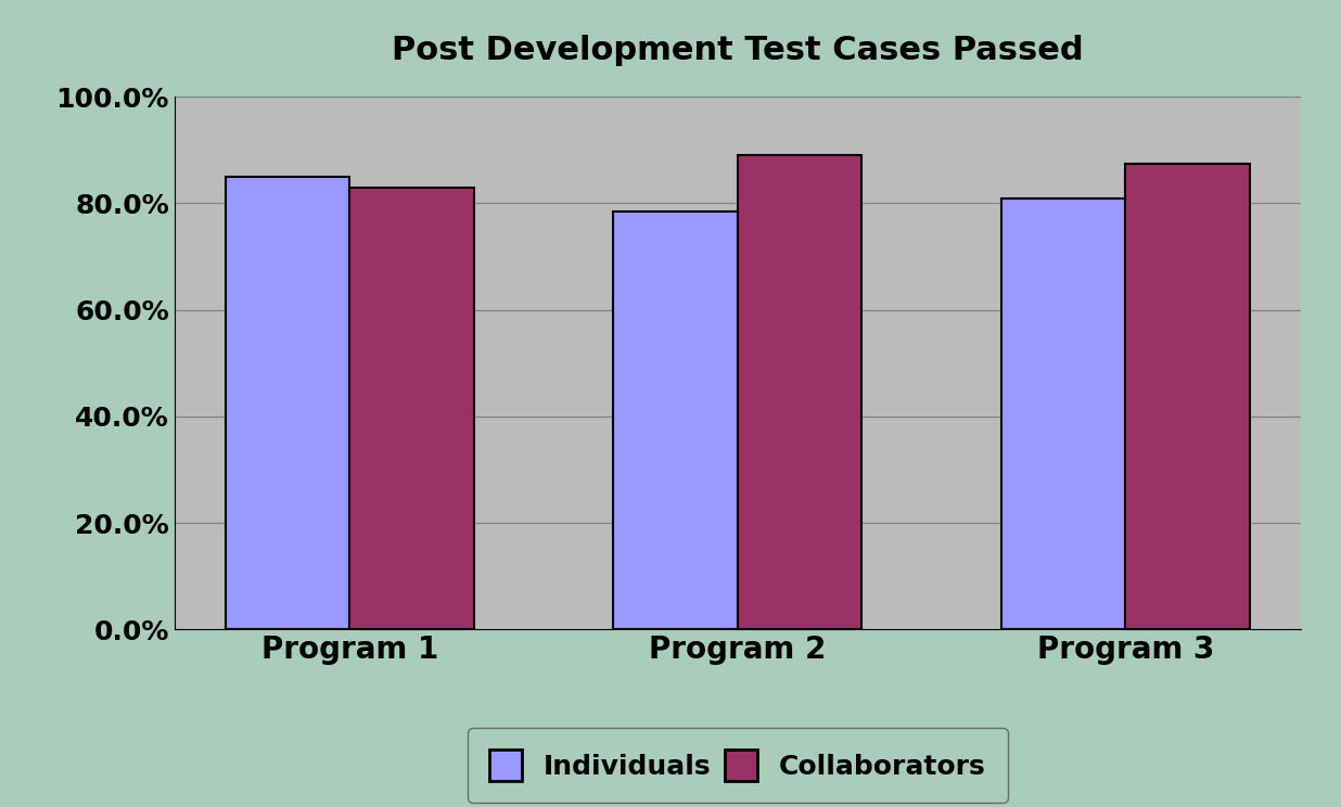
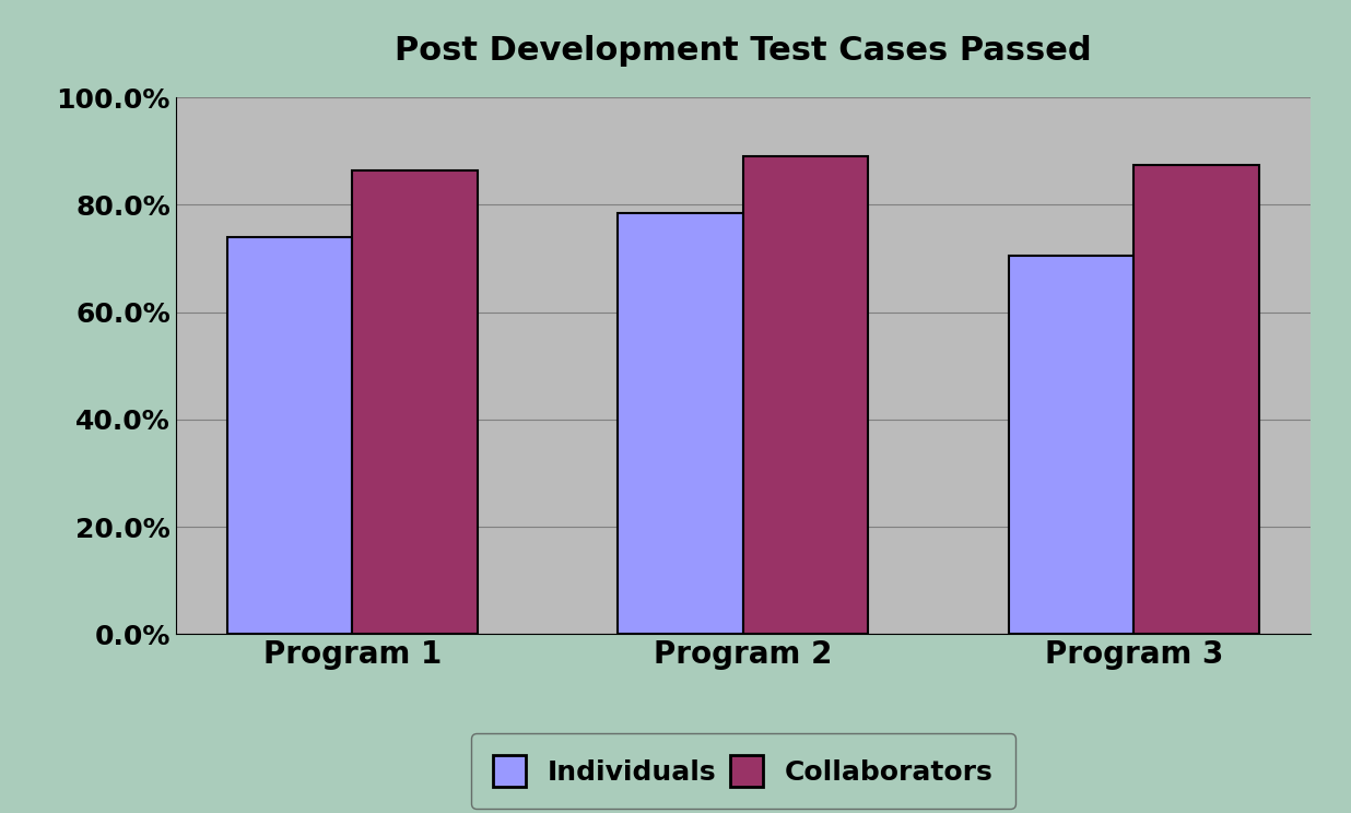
Individuals/Program 1: 85.0% -> 74.0%
Collaborators/Program 1: 83.0% -> 86.5%
Individuals/Program 3: 81.0% -> 70.5%
